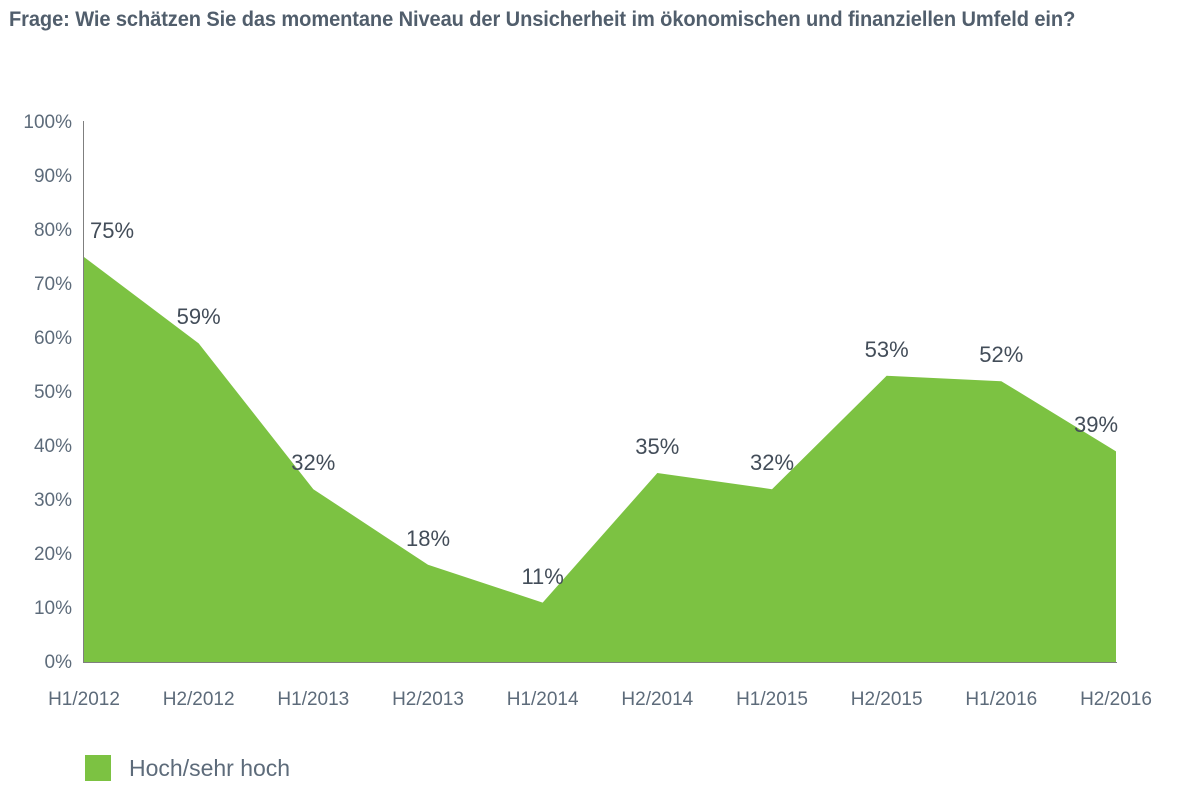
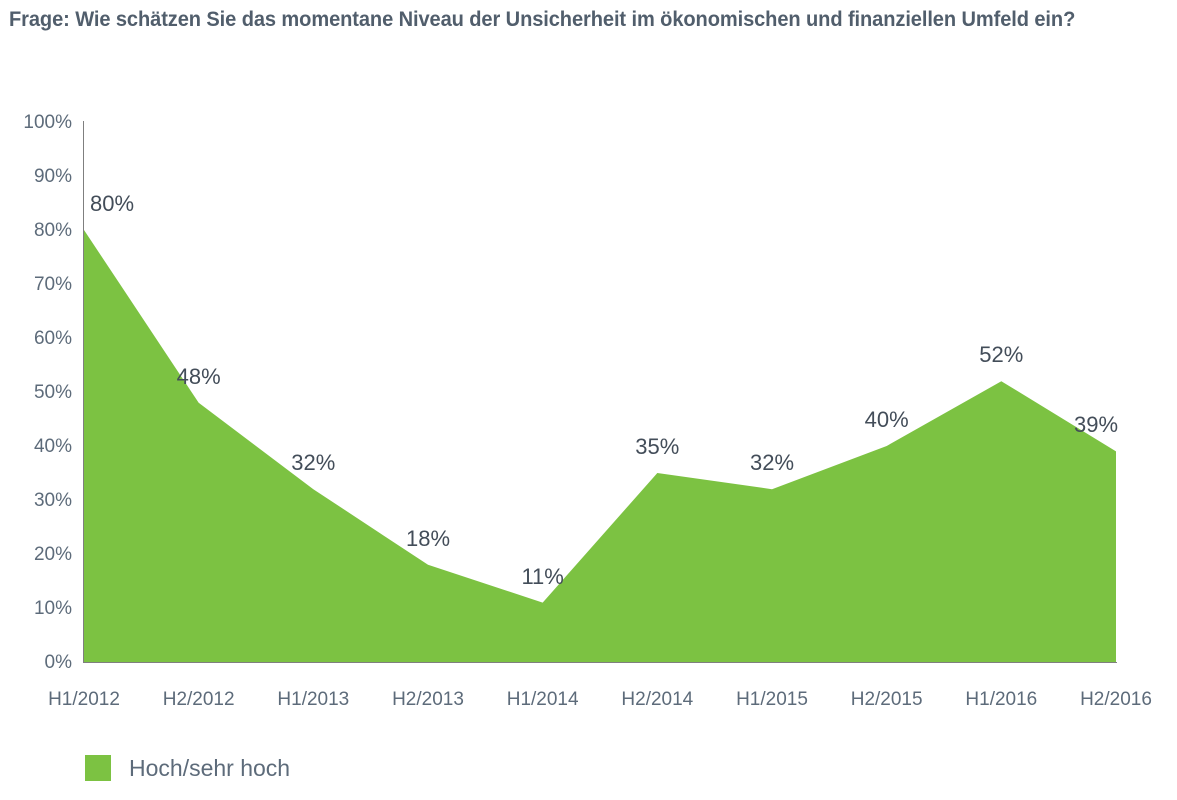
H1/2012: 75% -> 80%
H2/2012: 59% -> 48%
H2/2015: 53% -> 40%
